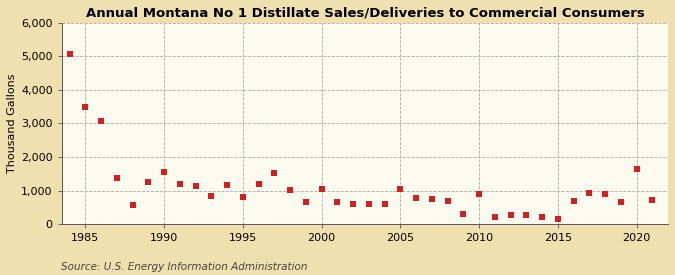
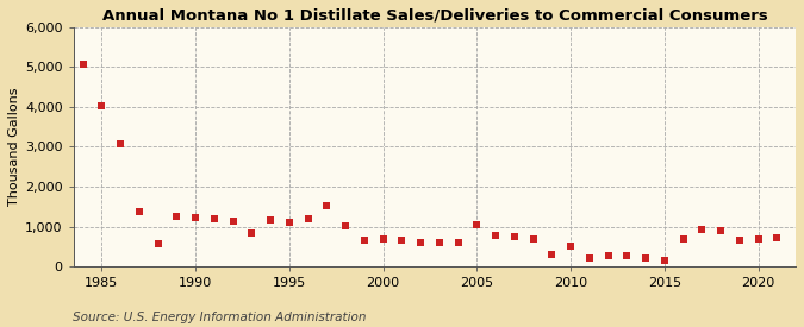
1985: 3,500 -> 4,020
1990: 1,550 -> 1,220
1995: 800 -> 1,100
2000: 1,050 -> 680
2010: 900 -> 500
2020: 1,650 -> 700
